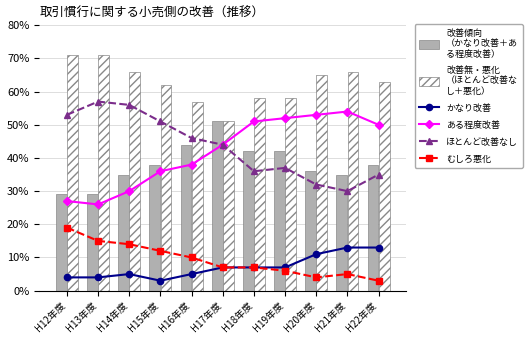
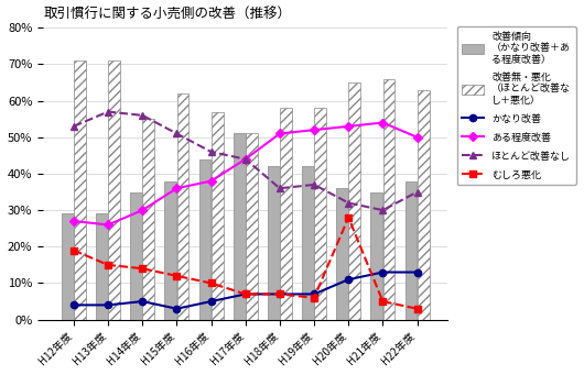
改善無・悪化 （ほとんど改善な し＋悪化）/H14年度: 66% -> 55%
むしろ悪化/H20年度: 4% -> 28%
